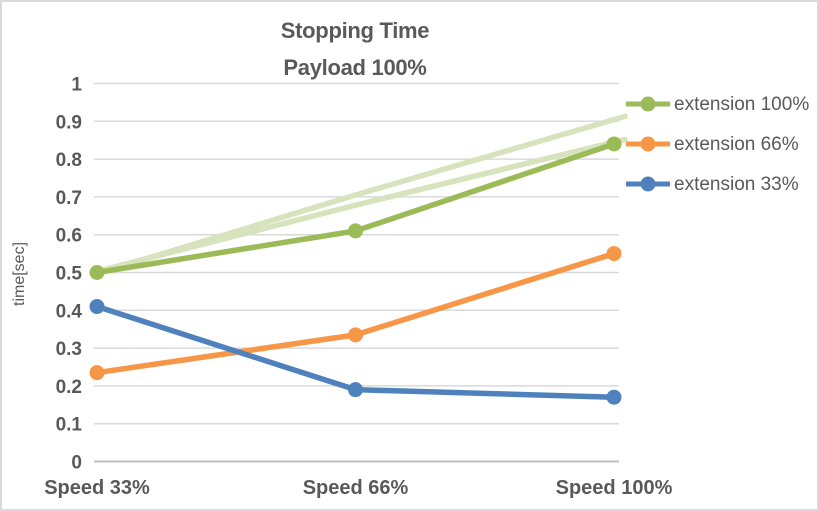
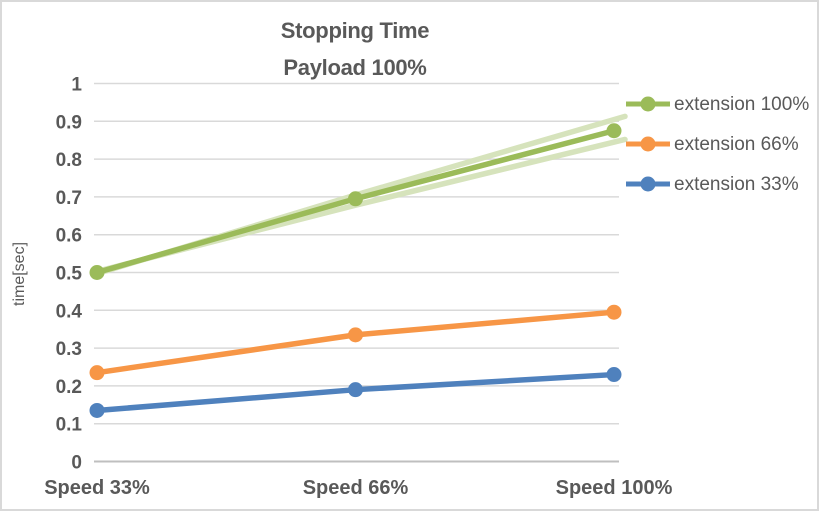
extension 33%/Speed 33%: 0.41 -> 0.14
extension 100%/Speed 66%: 0.61 -> 0.69
extension 100%/Speed 100%: 0.84 -> 0.88
extension 66%/Speed 100%: 0.55 -> 0.40
extension 33%/Speed 100%: 0.17 -> 0.23
